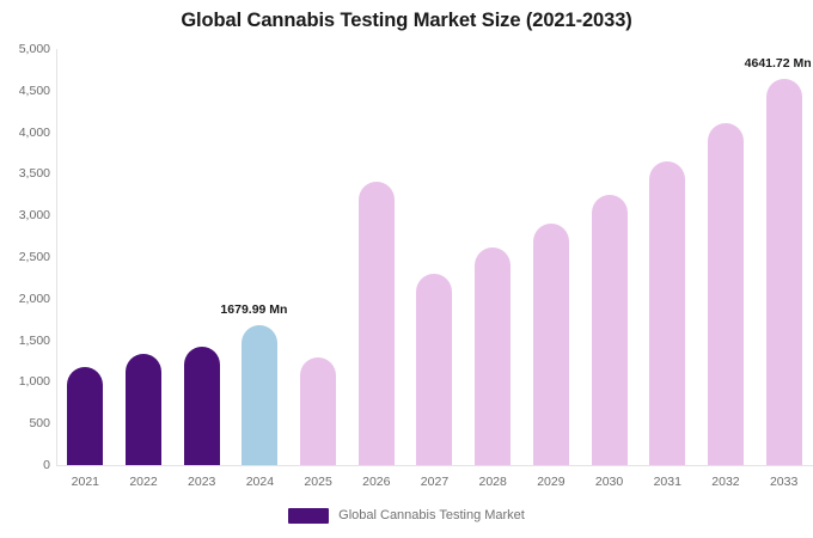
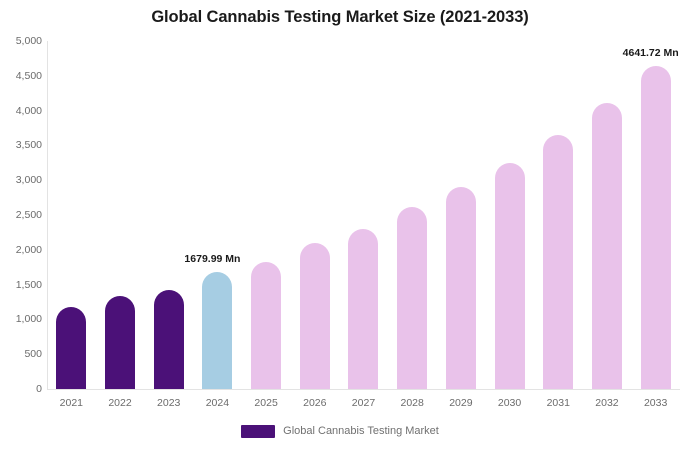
2025: 1300 -> 1800
2026: 3400 -> 2100
